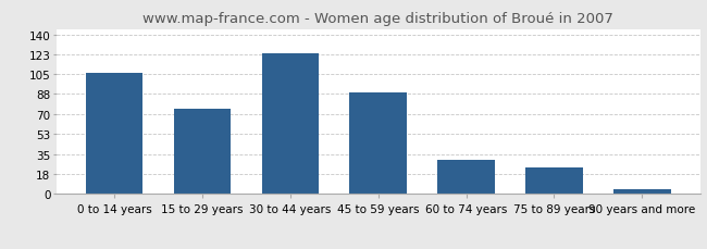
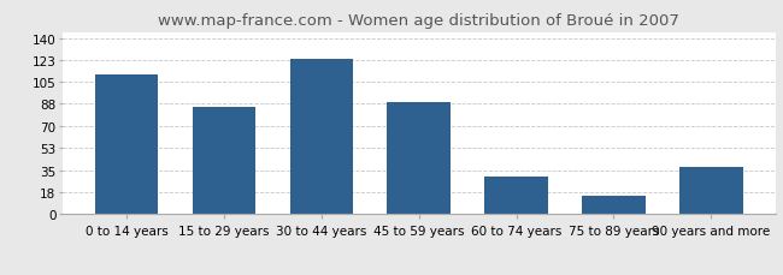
0 to 14 years: 106 -> 111
15 to 29 years: 75 -> 85
75 to 89 years: 23 -> 15
90 years and more: 4 -> 38
